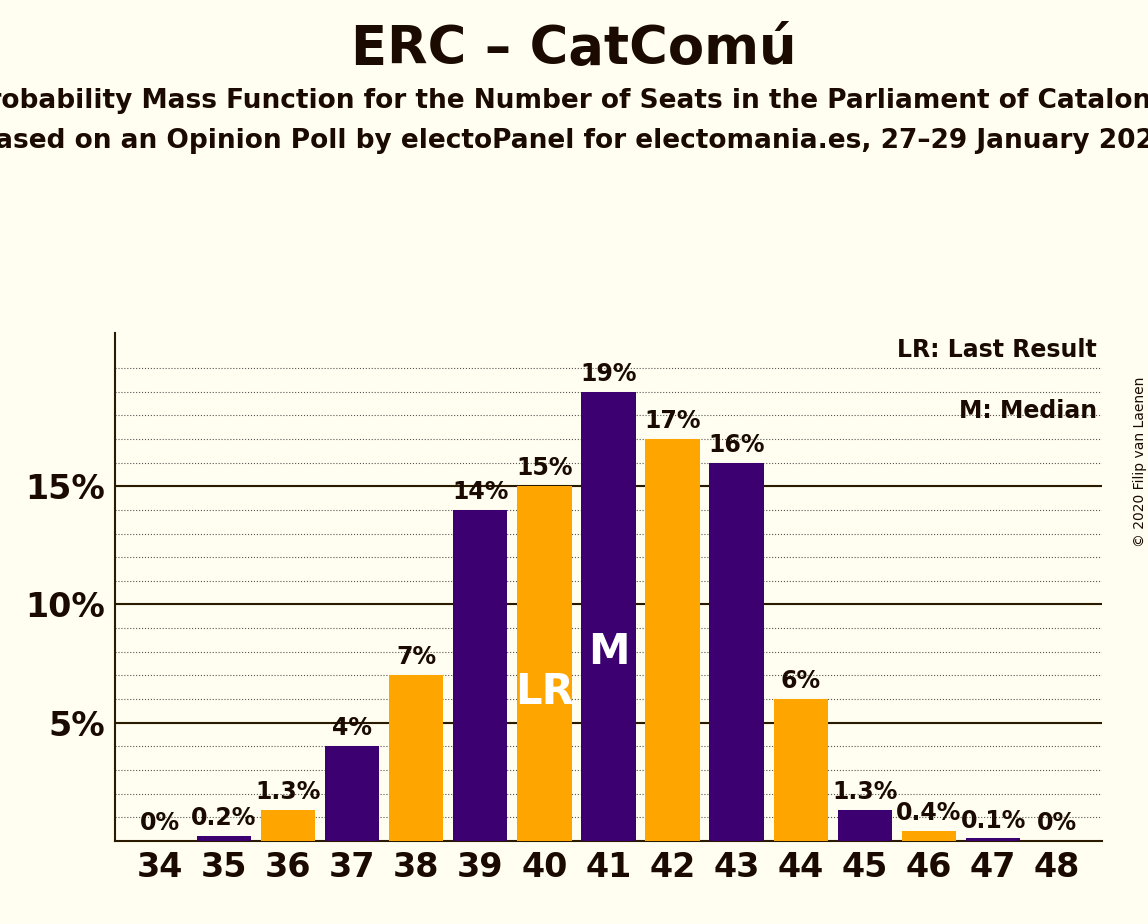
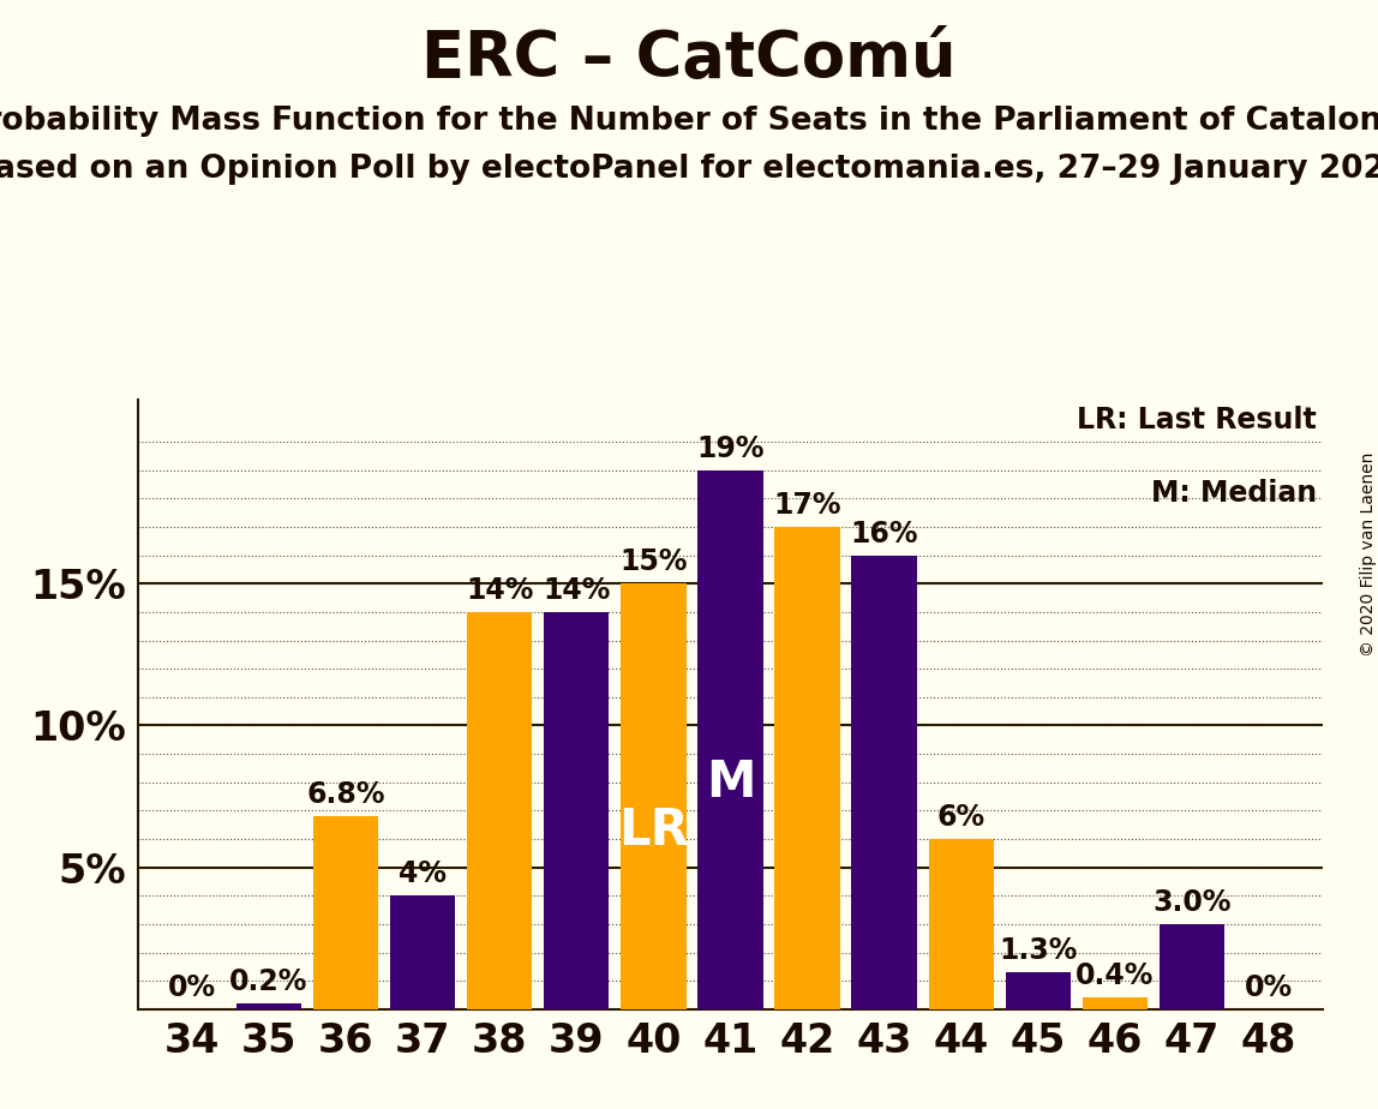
36: 1.3% -> 6.8%
38: 7% -> 14%
47: 0.1% -> 3.0%
